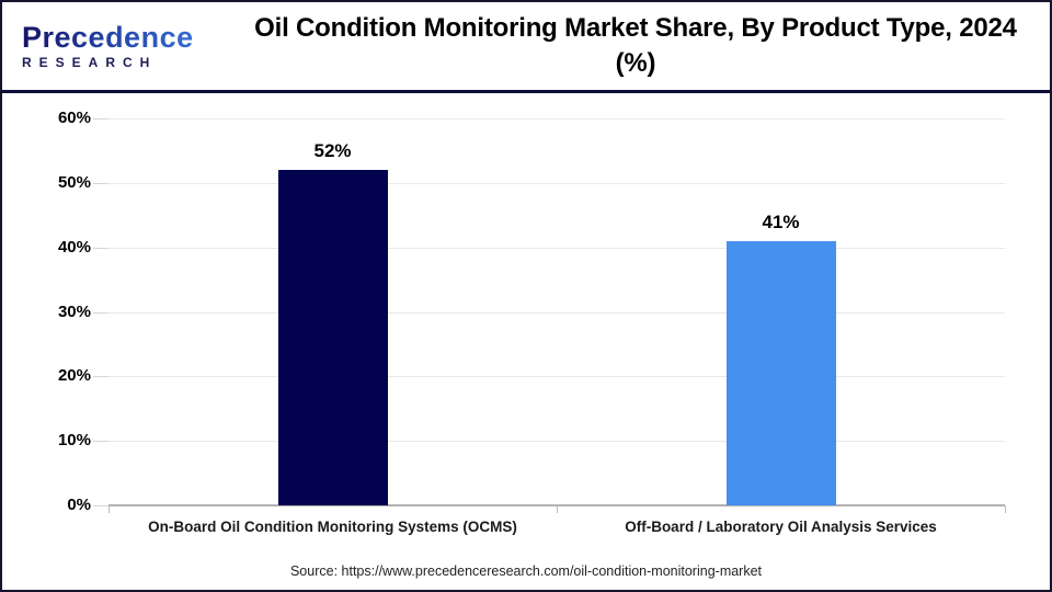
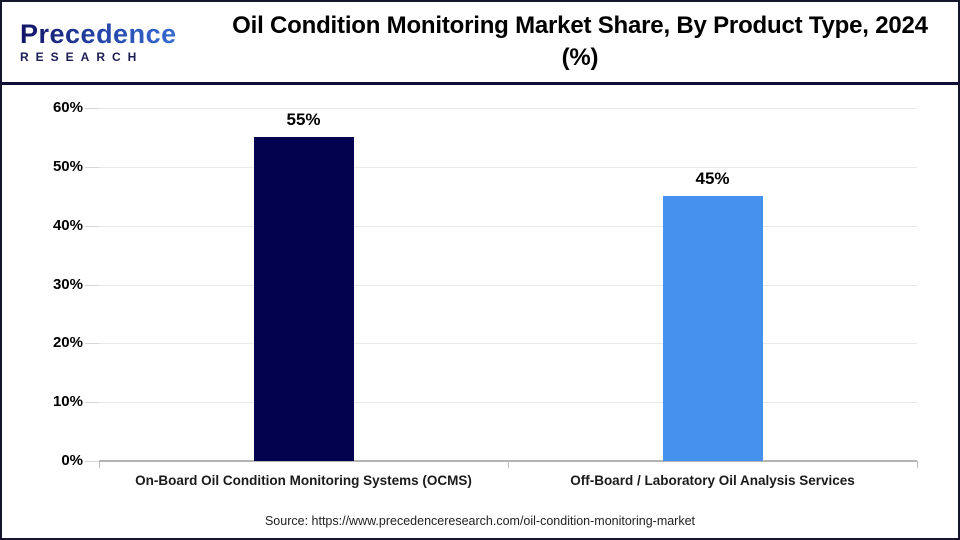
On-Board Oil Condition Monitoring Systems (OCMS): 52% -> 55%
Off-Board / Laboratory Oil Analysis Services: 41% -> 45%
